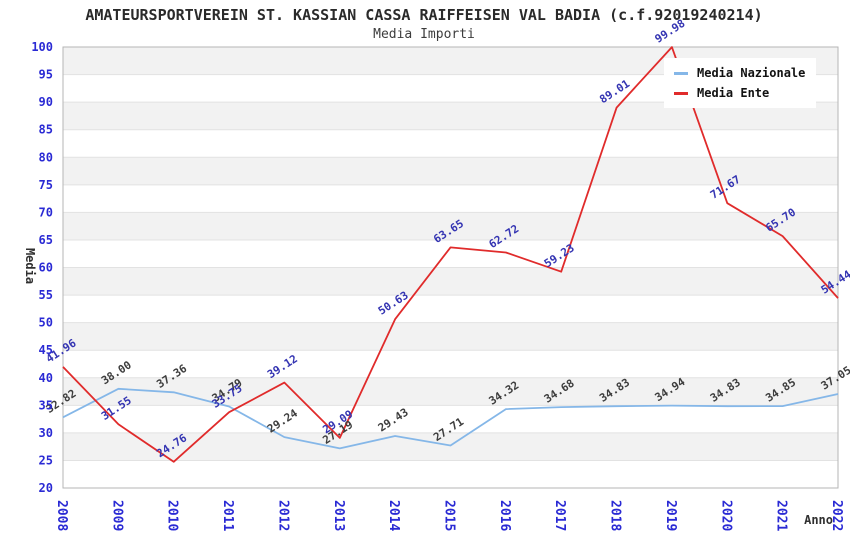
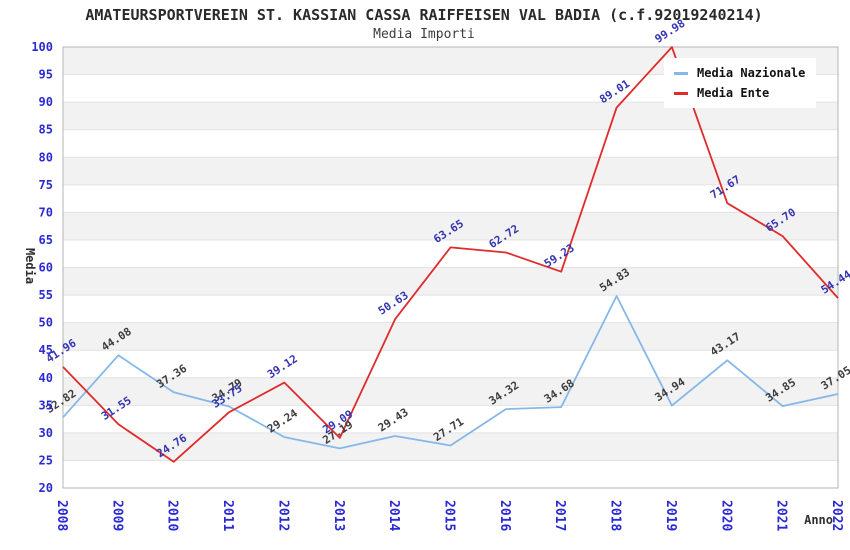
Media Nazionale/2009: 38.00 -> 44.08
Media Nazionale/2018: 34.83 -> 54.83
Media Nazionale/2020: 34.83 -> 43.17
